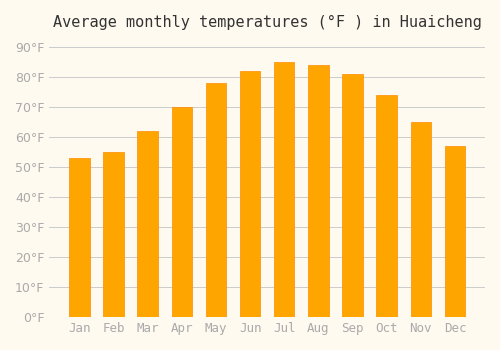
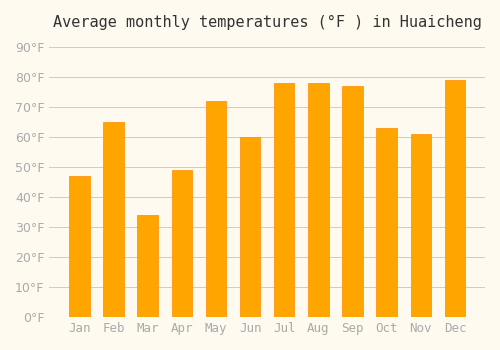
Jan: 53°F -> 47°F
Feb: 55°F -> 65°F
Mar: 62°F -> 34°F
Apr: 70°F -> 49°F
May: 78°F -> 72°F
Jun: 82°F -> 60°F
Jul: 85°F -> 78°F
Aug: 84°F -> 78°F
Sep: 81°F -> 77°F
Oct: 74°F -> 63°F
Nov: 65°F -> 61°F
Dec: 57°F -> 79°F
